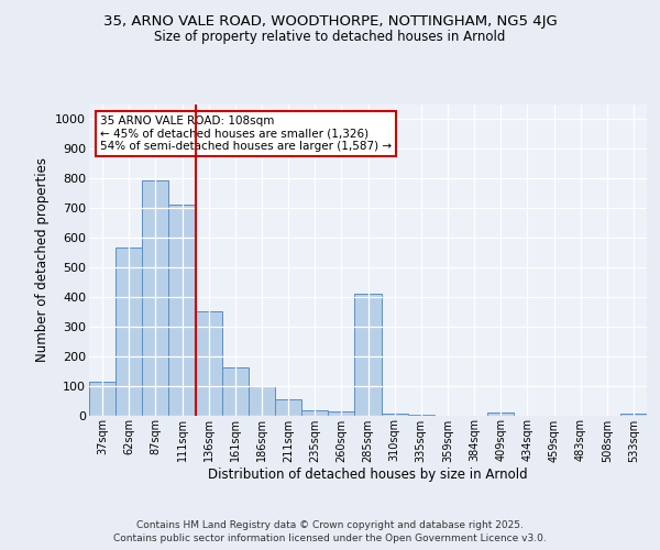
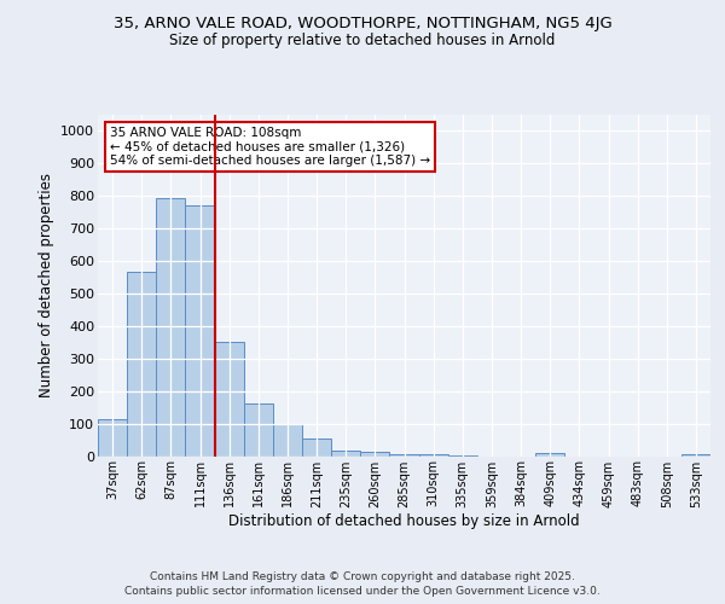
111sqm: 710 -> 770
285sqm: 410 -> 7
